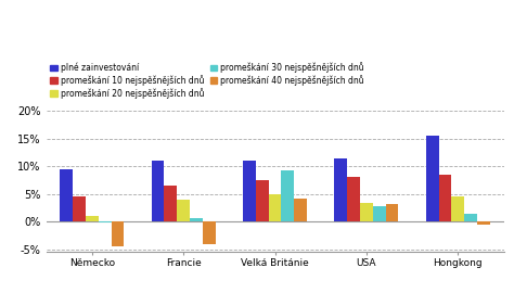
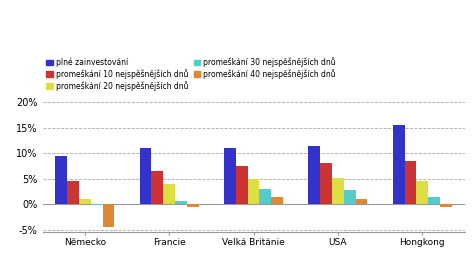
promeškání 40 nejspěšnějších dnů/Francie: -4.0% -> -0.5%
promeškání 30 nejspěšnějších dnů/Velká Británie: 9.2% -> 3.0%
promeškání 40 nejspěšnějších dnů/Velká Británie: 4.2% -> 1.5%
promeškání 20 nejspěšnějších dnů/USA: 3.4% -> 5.2%
promeškání 40 nejspěšnějších dnů/USA: 3.2% -> 1.1%
